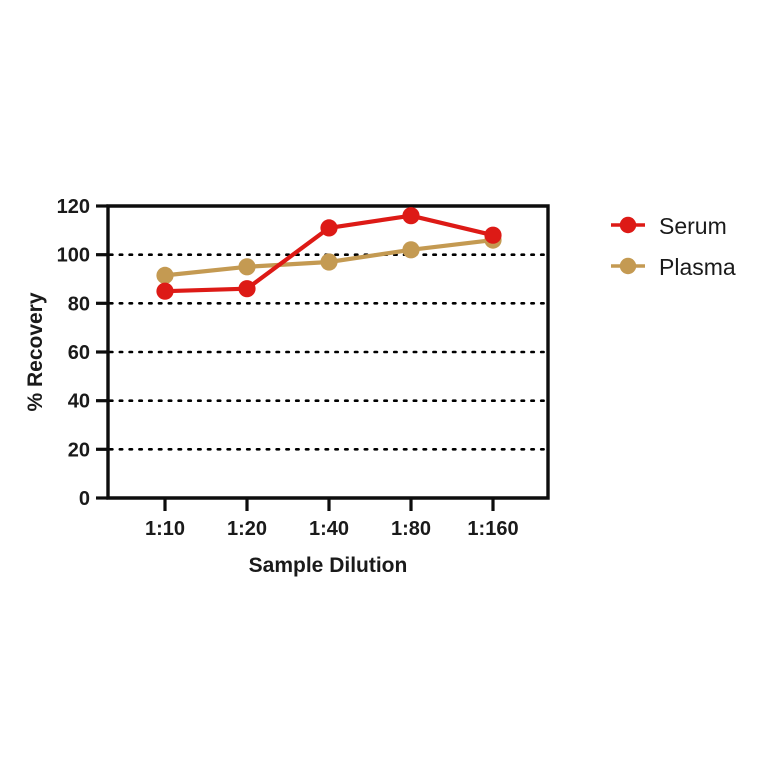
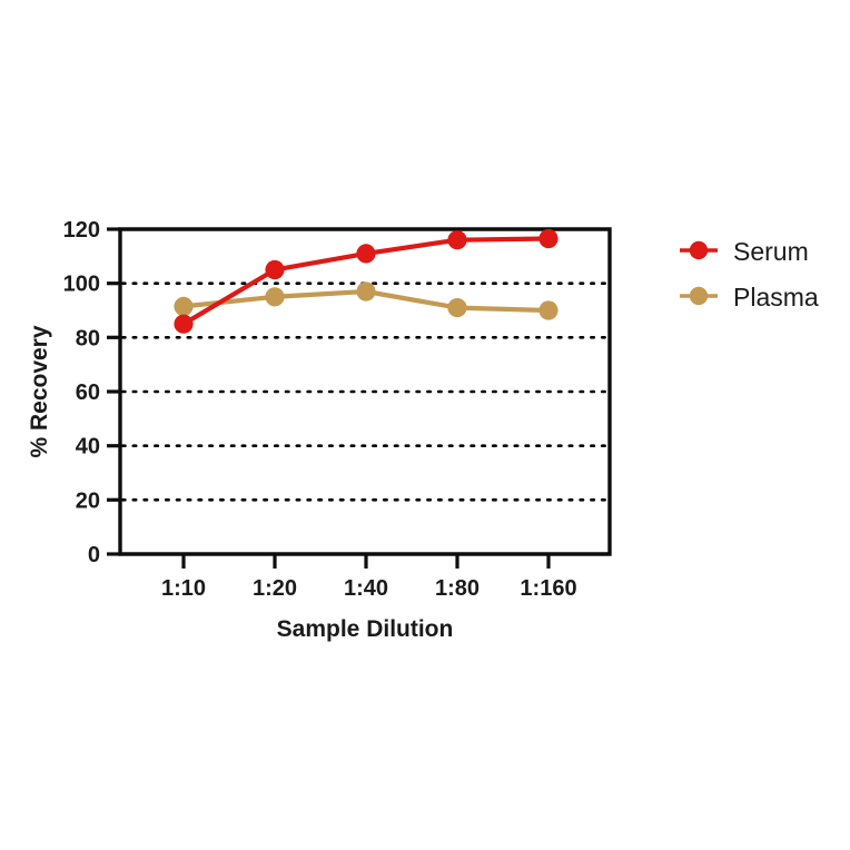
Serum/1:20: 86 -> 105
Plasma/1:80: 102 -> 91
Serum/1:160: 108 -> 116
Plasma/1:160: 106 -> 90
